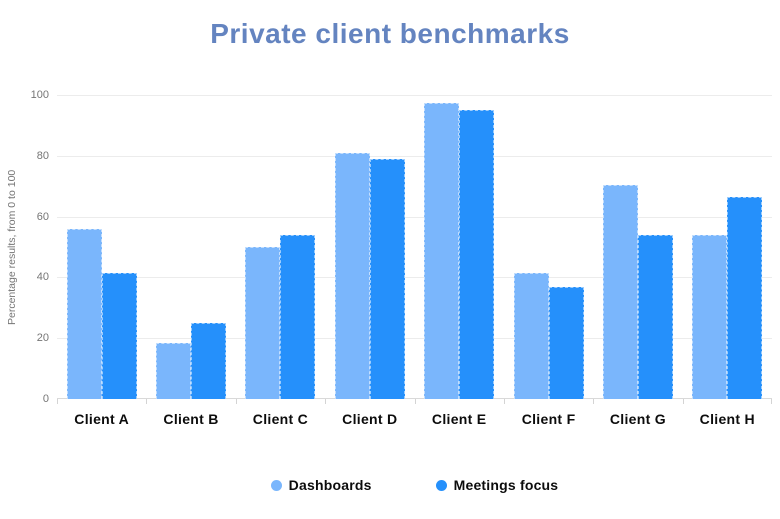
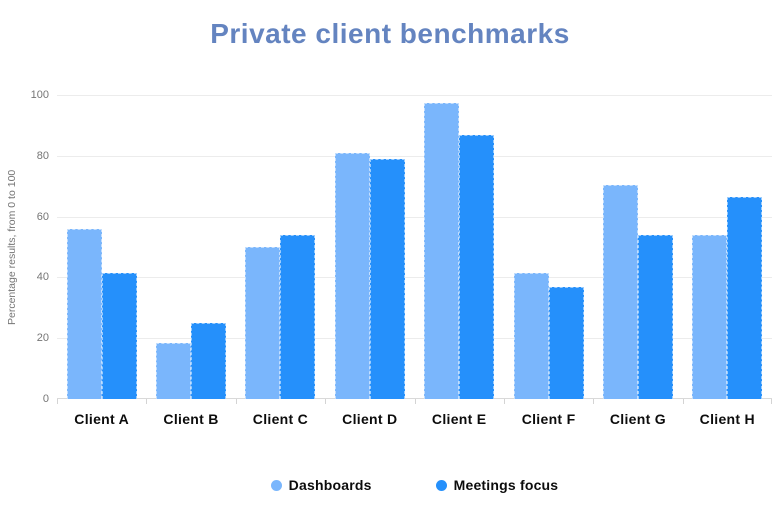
Meetings focus/Client E: 95 -> 87
